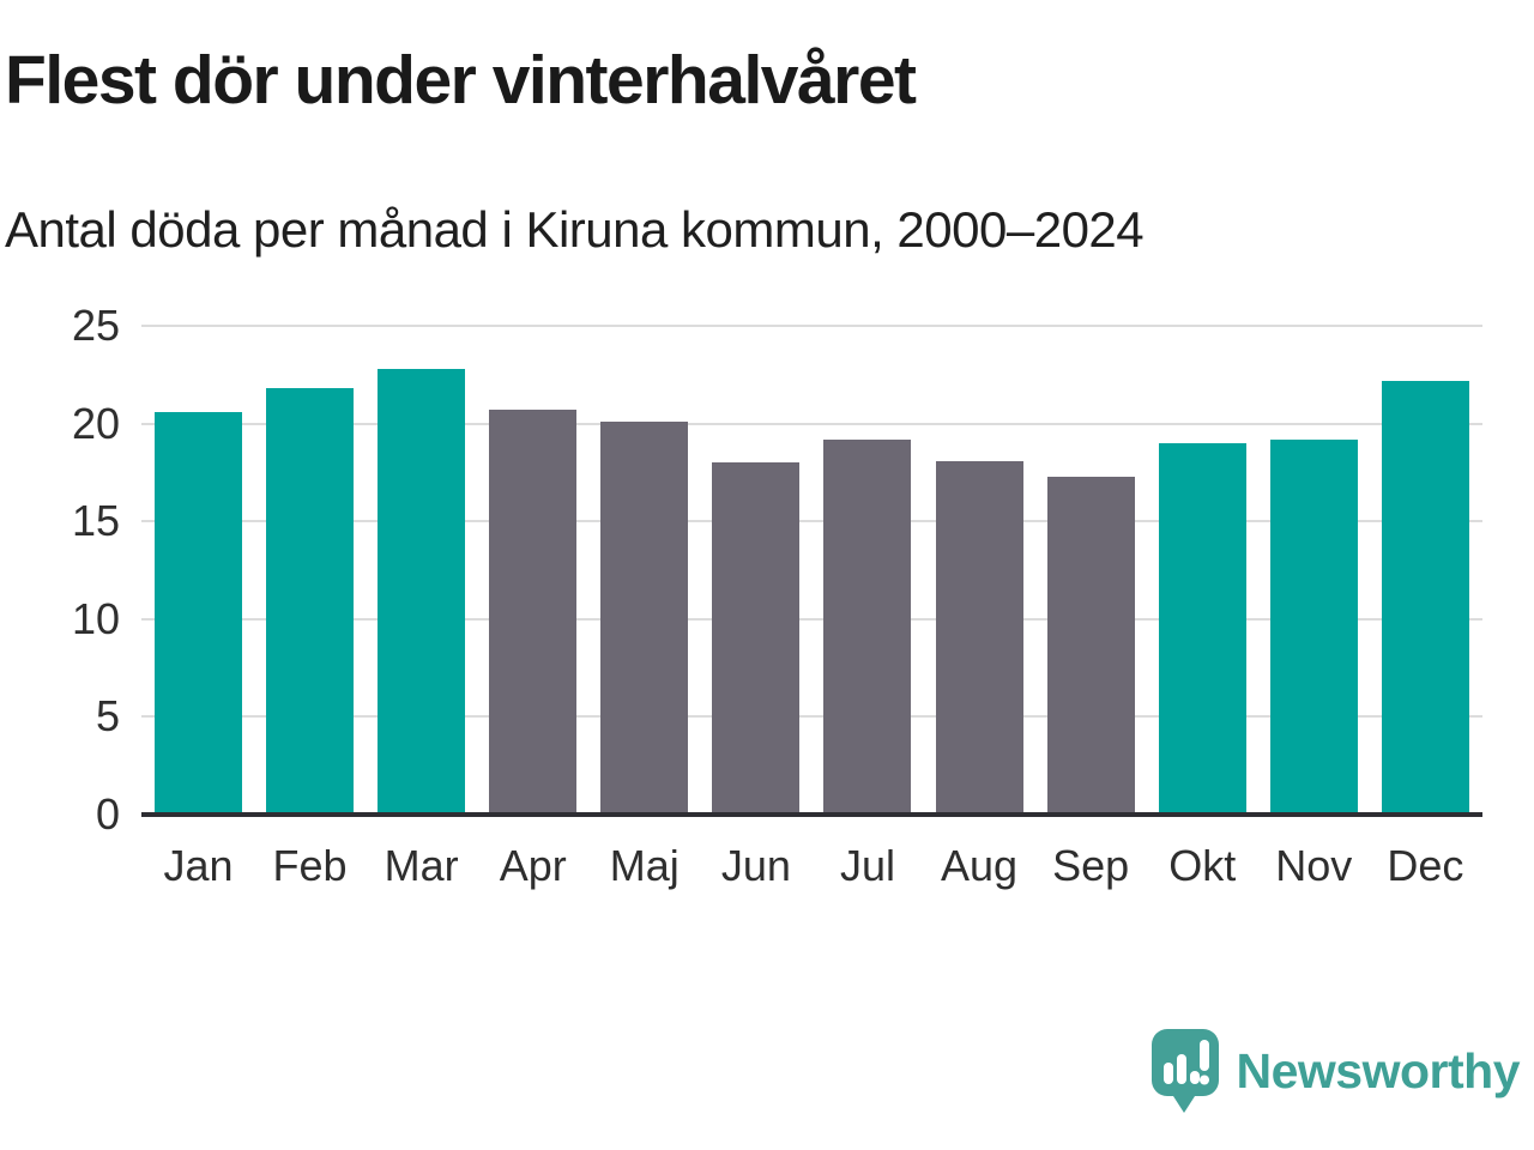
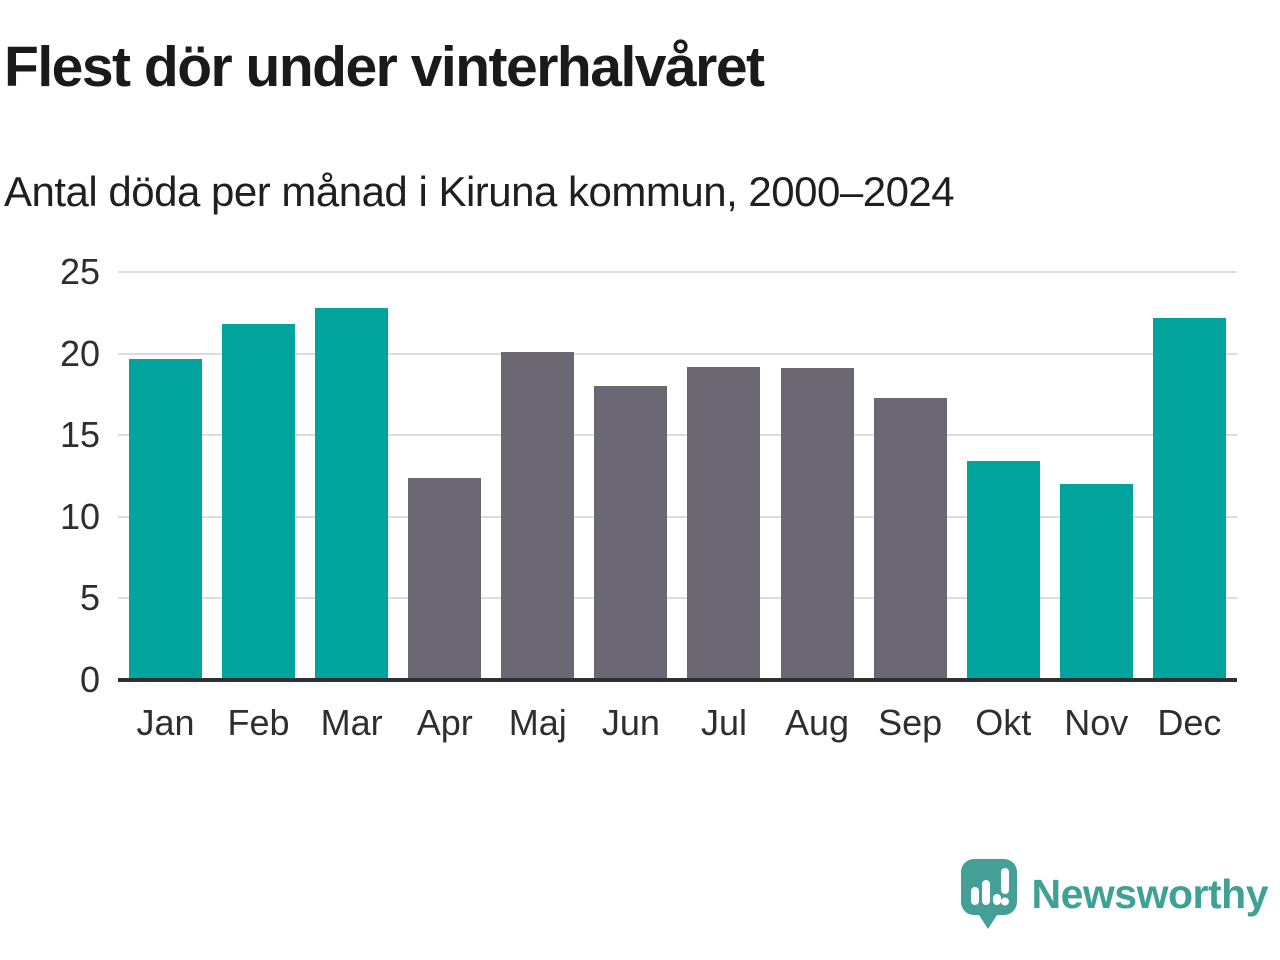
Jan: 20.6 -> 19.7
Apr: 20.7 -> 12.4
Aug: 18.1 -> 19.1
Okt: 19.0 -> 13.4
Nov: 19.2 -> 12.0
